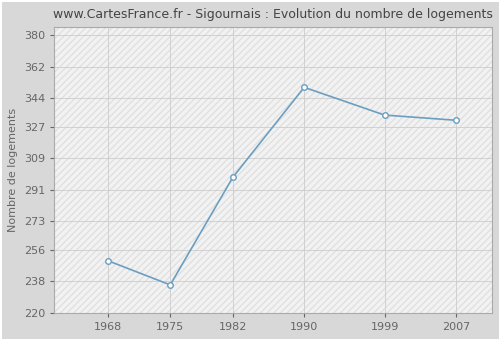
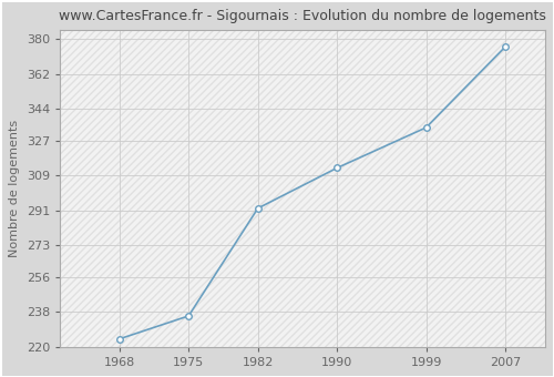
1968: 250 -> 224
1982: 298 -> 292
1990: 350 -> 313
2007: 331 -> 376
